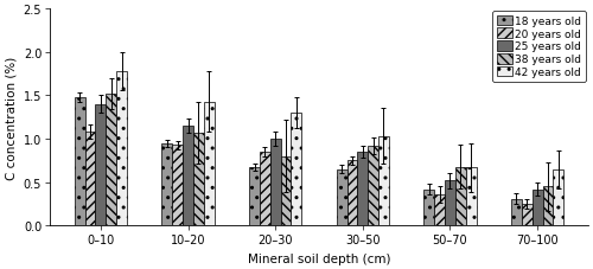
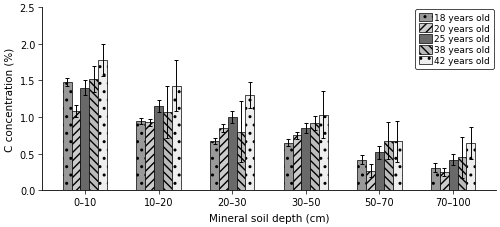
20 years old/50–70: 0.36 -> 0.27
